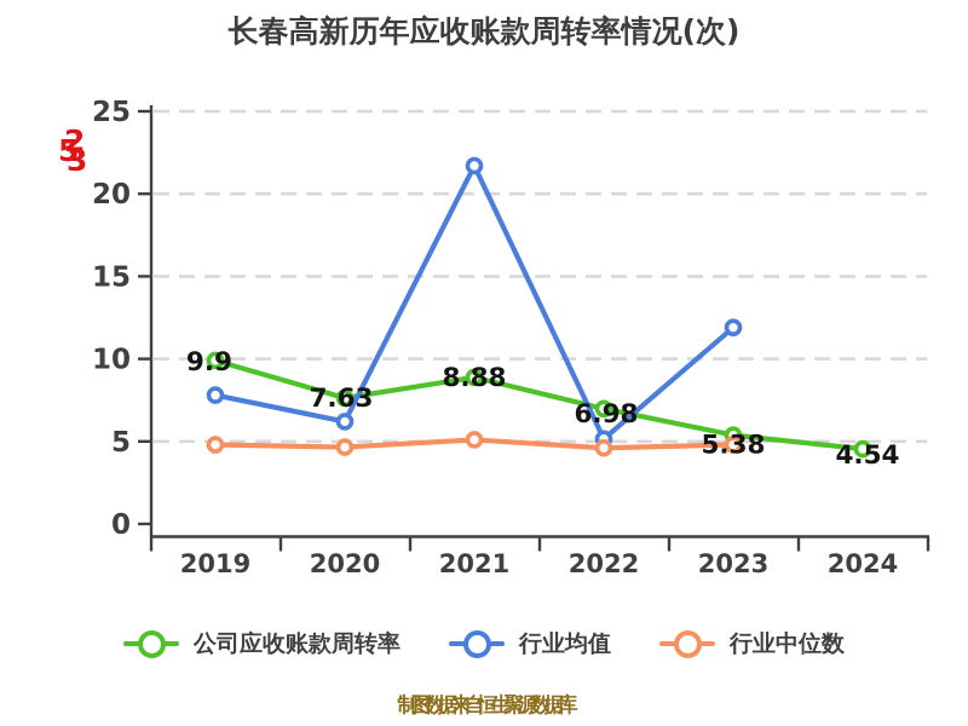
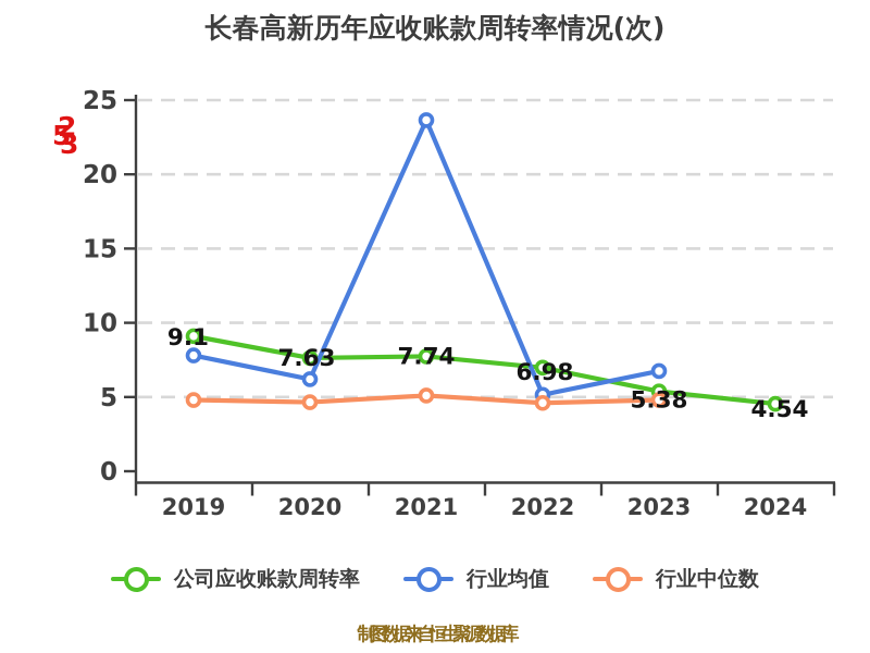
公司应收账款周转率/2019: 9.9 -> 9.1
公司应收账款周转率/2021: 8.88 -> 7.74
行业均值/2021: 21.7 -> 23.6
行业均值/2023: 11.9 -> 6.8
